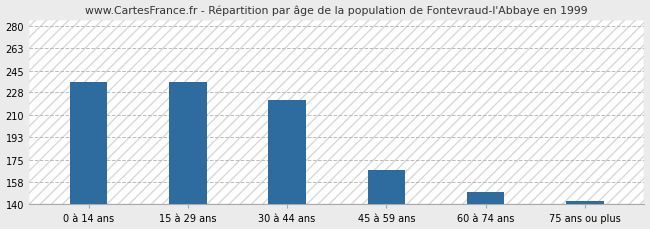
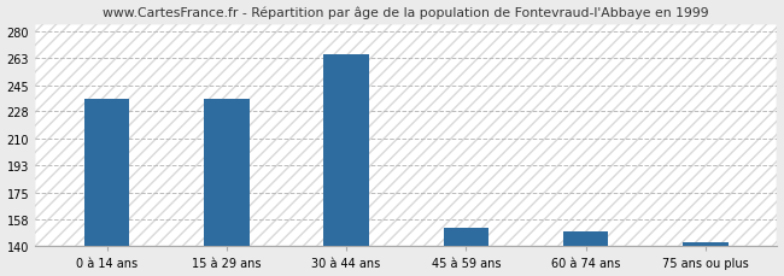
30 à 44 ans: 222 -> 265
45 à 59 ans: 167 -> 152
